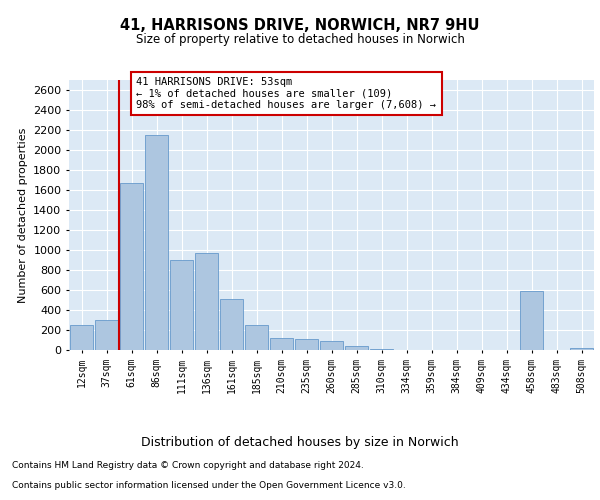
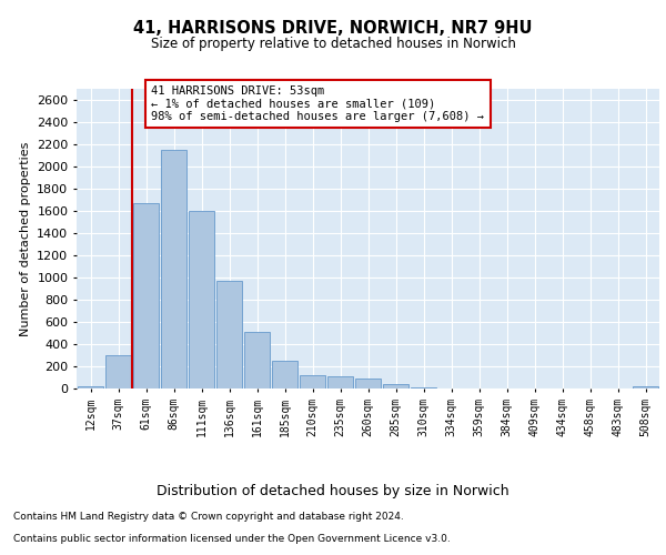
12sqm: 250 -> 20
111sqm: 900 -> 1600
458sqm: 590 -> 0
